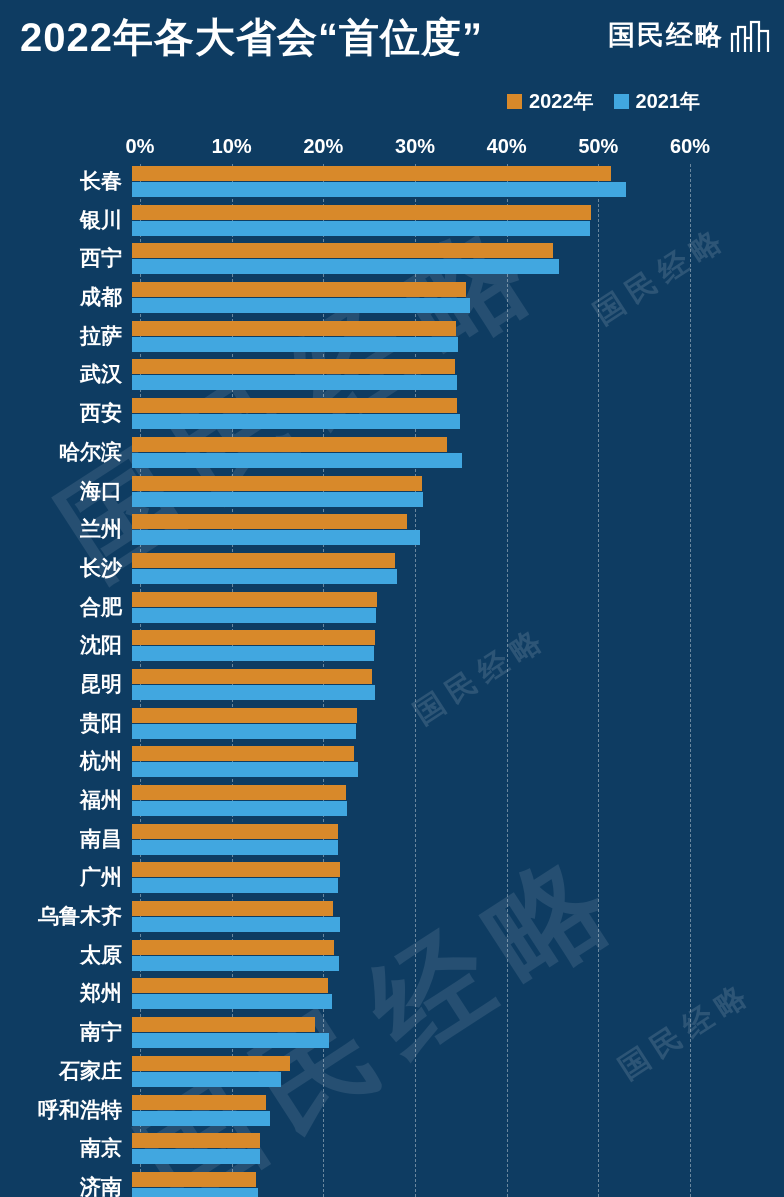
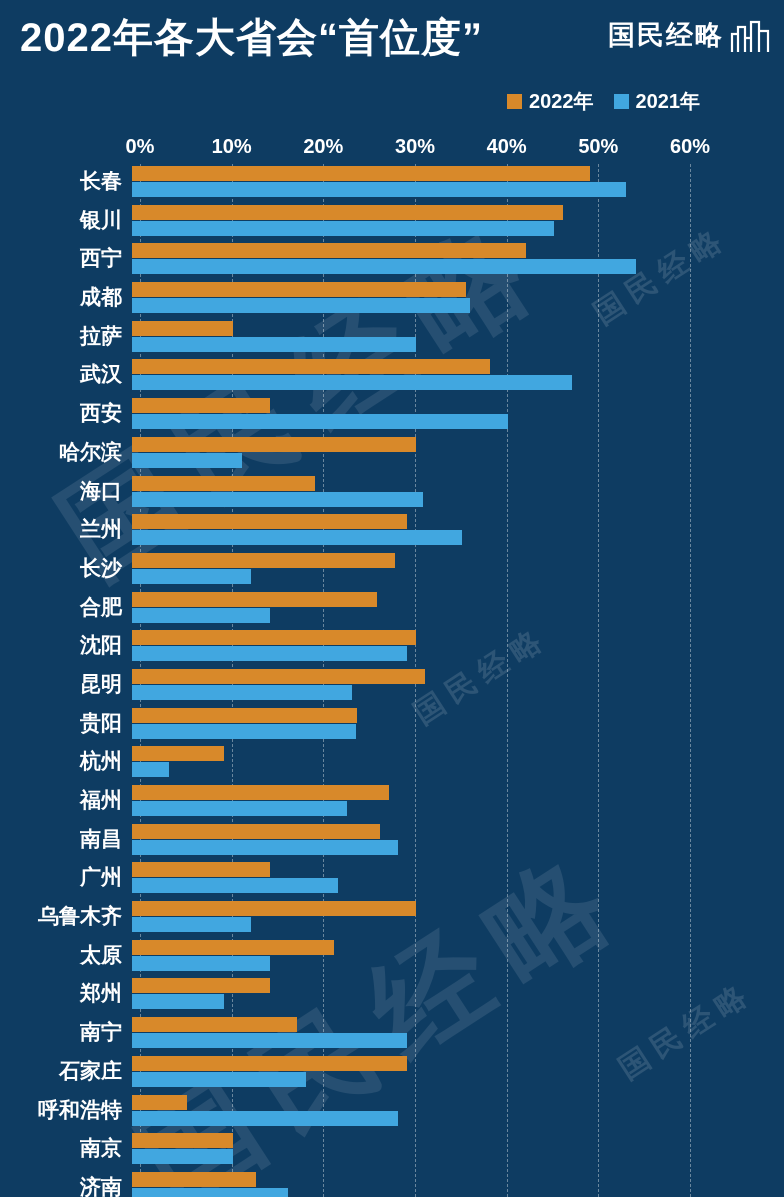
2022年/长春: 52% -> 50%
2022年/银川: 50% -> 47%
2021年/银川: 50% -> 46%
2022年/西宁: 46% -> 43%
2021年/西宁: 47% -> 55%
2022年/拉萨: 35% -> 11%
2021年/拉萨: 36% -> 31%
2022年/武汉: 35% -> 39%
2021年/武汉: 35% -> 48%
2022年/西安: 36% -> 15%
2021年/西安: 36% -> 41%
2022年/哈尔滨: 34% -> 31%
2021年/哈尔滨: 36% -> 12%
2022年/海口: 32% -> 20%
2021年/兰州: 31% -> 36%
2021年/长沙: 29% -> 13%
2021年/合肥: 27% -> 15%
2022年/沈阳: 26% -> 31%
2021年/沈阳: 26% -> 30%
2022年/昆明: 26% -> 32%
2021年/昆明: 26% -> 24%
2022年/杭州: 24% -> 10%
2021年/杭州: 25% -> 4%
2022年/福州: 23% -> 28%
2022年/南昌: 22% -> 27%
2021年/南昌: 22% -> 29%
2022年/广州: 23% -> 15%
2022年/乌鲁木齐: 22% -> 31%
2021年/乌鲁木齐: 23% -> 13%
2021年/太原: 23% -> 15%
2022年/郑州: 21% -> 15%
2021年/郑州: 22% -> 10%
2022年/南宁: 20% -> 18%
2021年/南宁: 22% -> 30%
2022年/石家庄: 17% -> 30%
2021年/石家庄: 16% -> 19%
2022年/呼和浩特: 15% -> 6%
2021年/呼和浩特: 15% -> 29%
2022年/南京: 14% -> 11%
2021年/南京: 14% -> 11%
2021年/济南: 14% -> 17%
